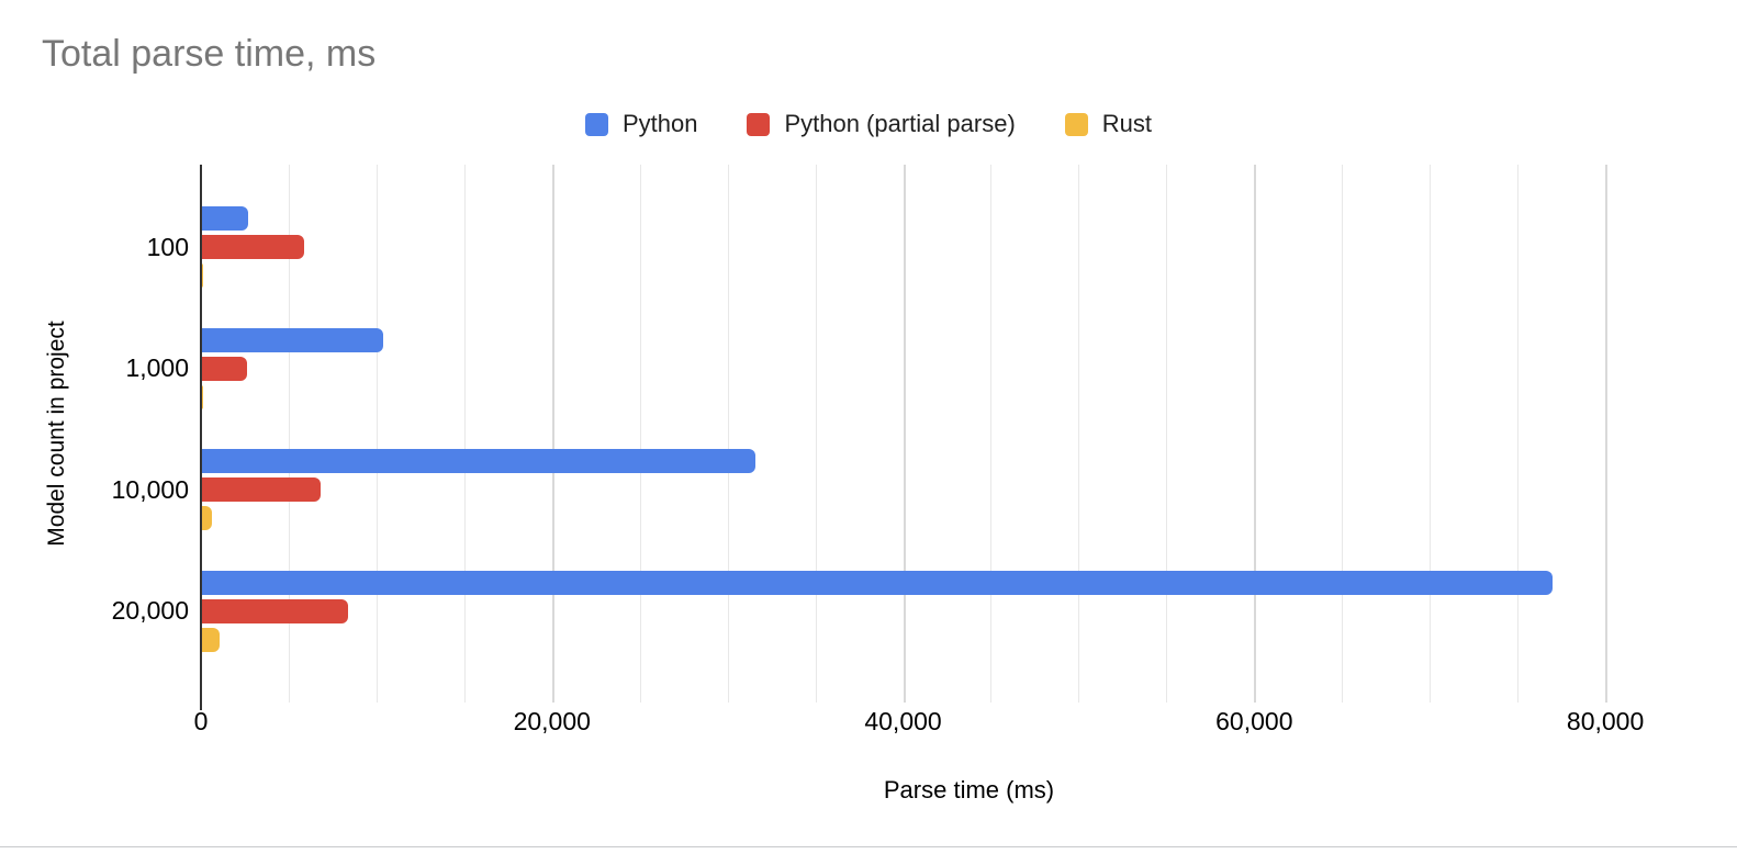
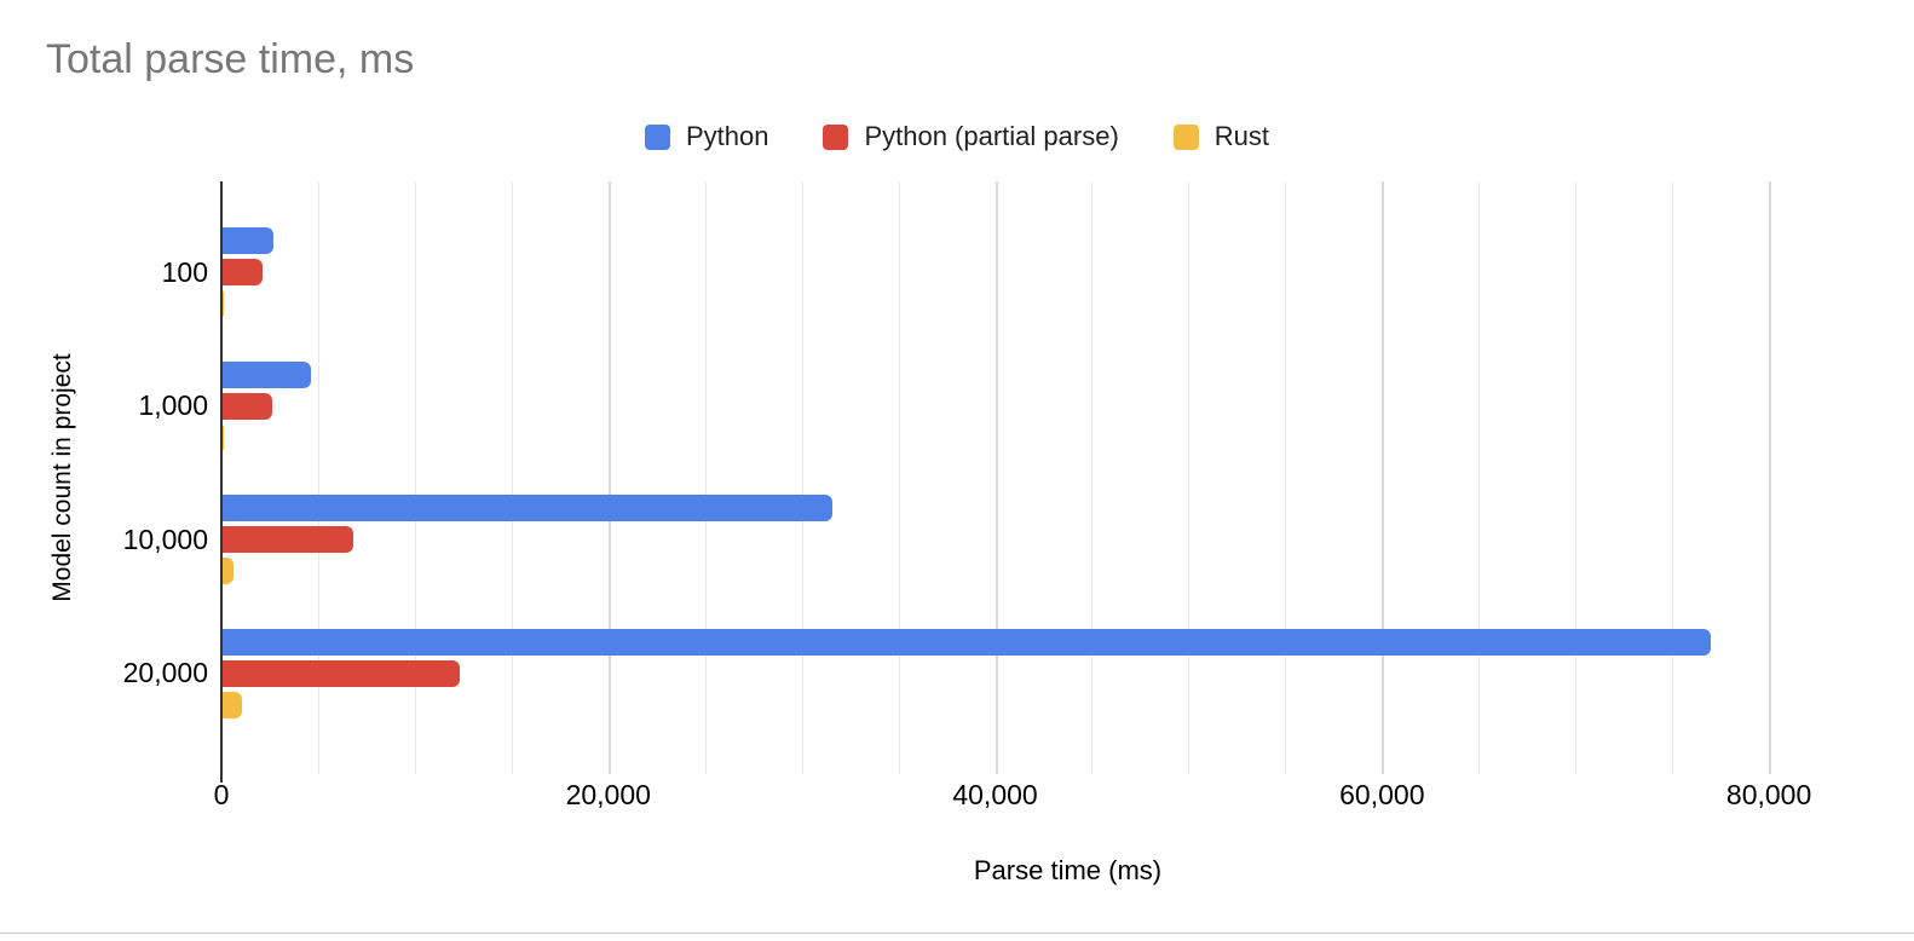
Python (partial parse)/100: 5900 -> 2100
Python/1,000: 10400 -> 4600
Python (partial parse)/20,000: 8400 -> 12300
